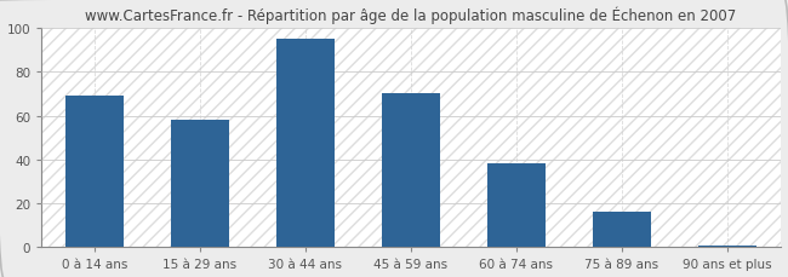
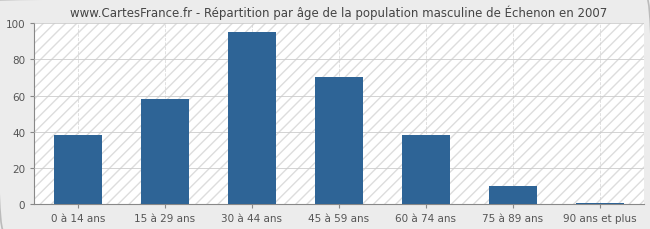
0 à 14 ans: 69 -> 38
75 à 89 ans: 16 -> 10
